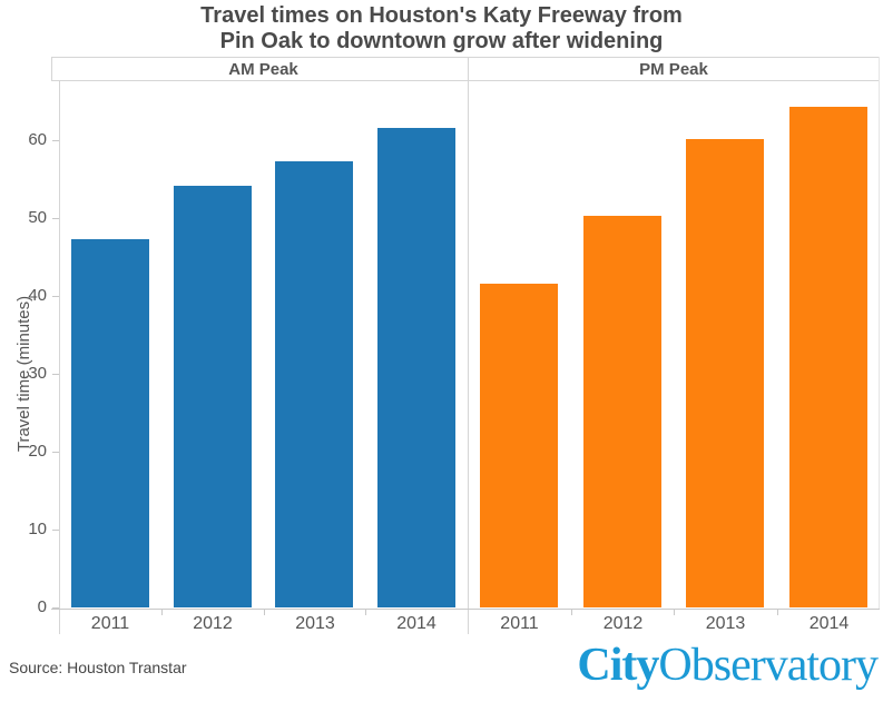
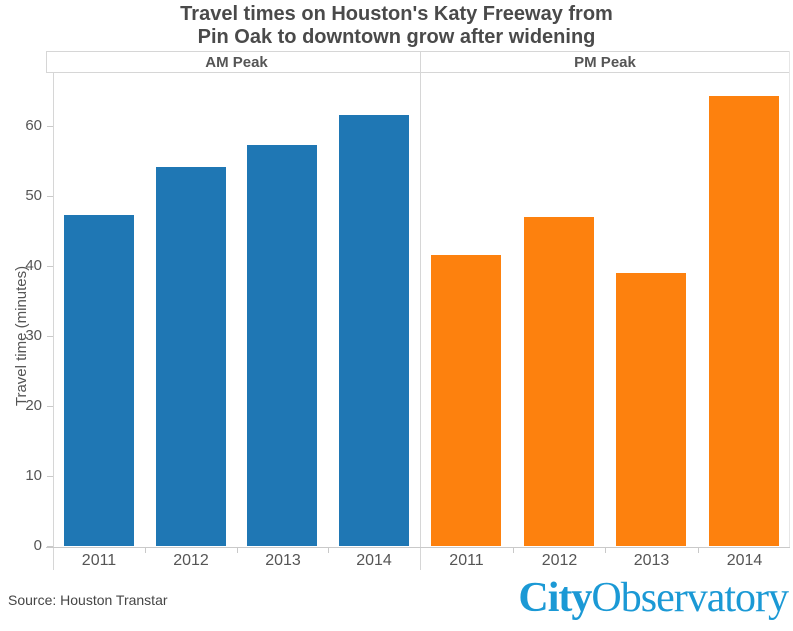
PM Peak/2012: 50 -> 47
PM Peak/2013: 60 -> 39
